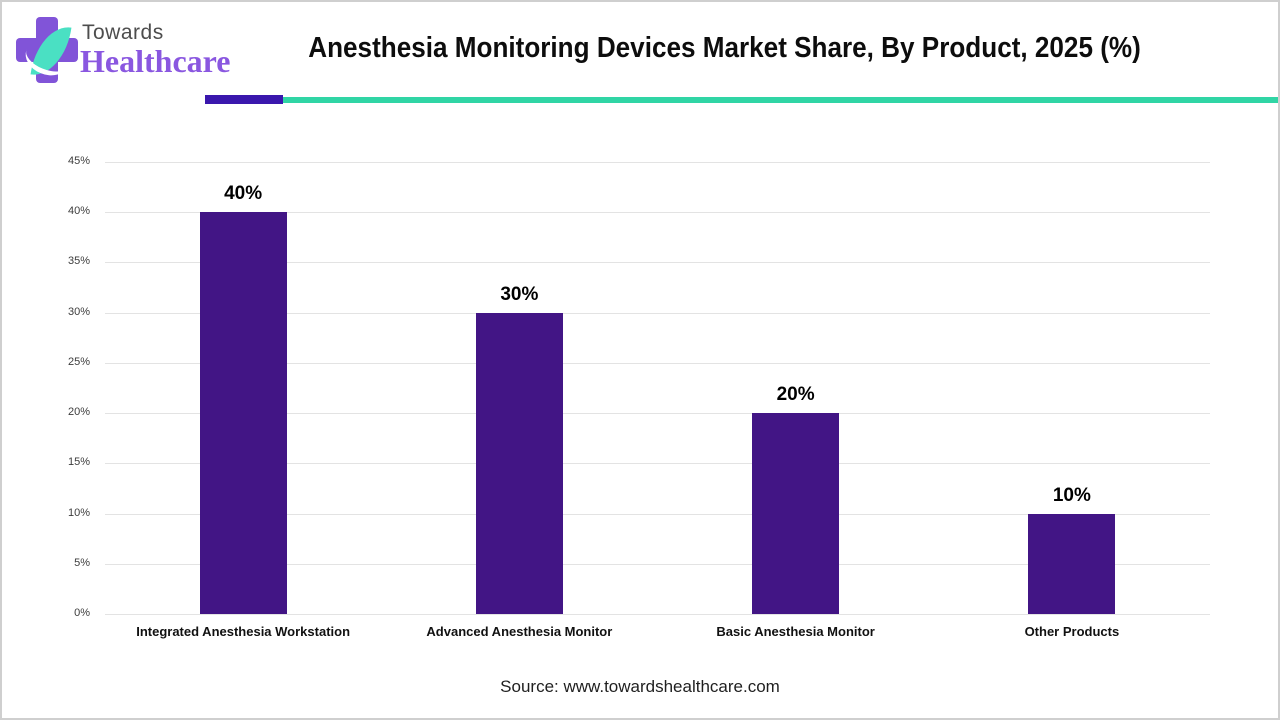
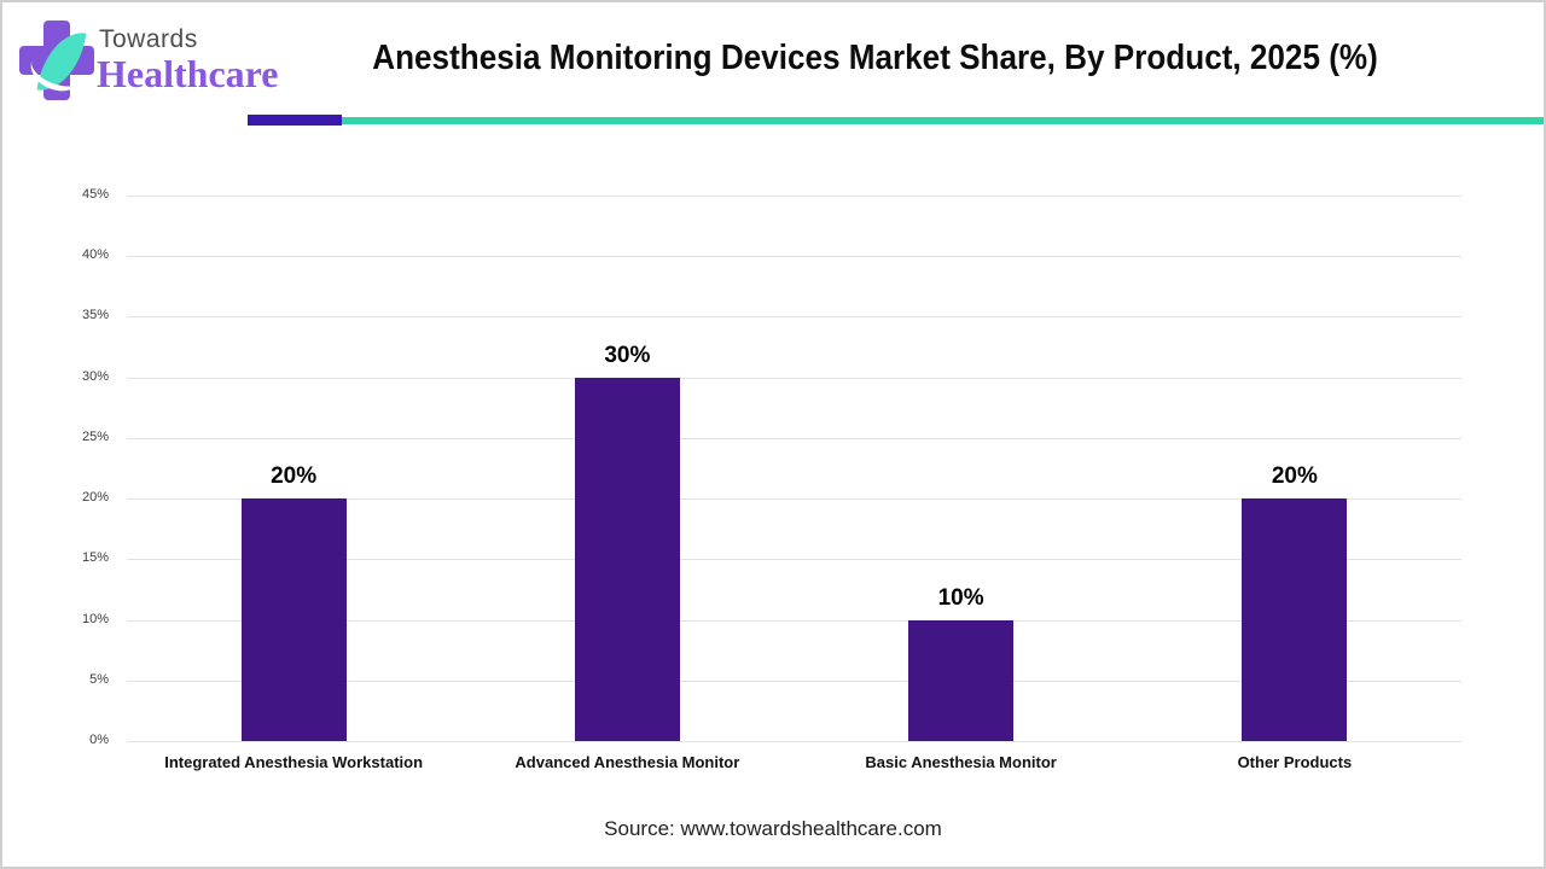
Integrated Anesthesia Workstation: 40% -> 20%
Basic Anesthesia Monitor: 20% -> 10%
Other Products: 10% -> 20%
